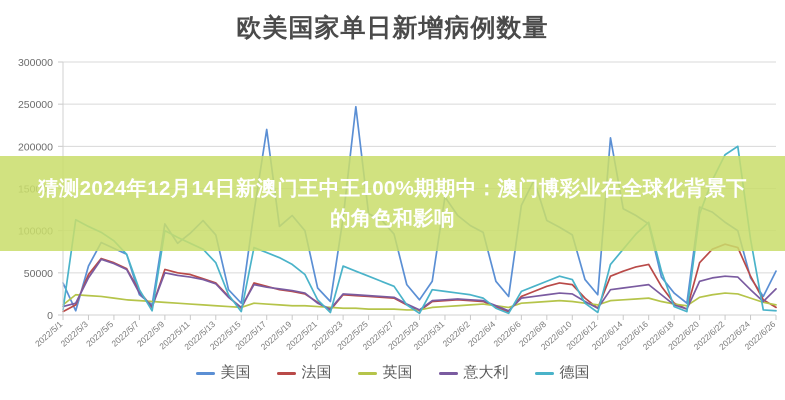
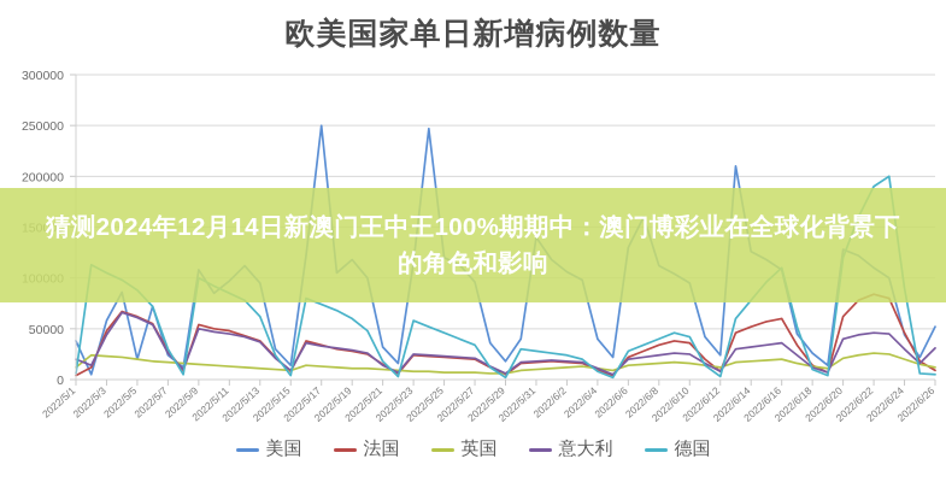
意大利/2022/5/1: 10000 -> 20000
美国/2022/5/5: 80000 -> 20000
美国/2022/5/17: 220000 -> 250000
